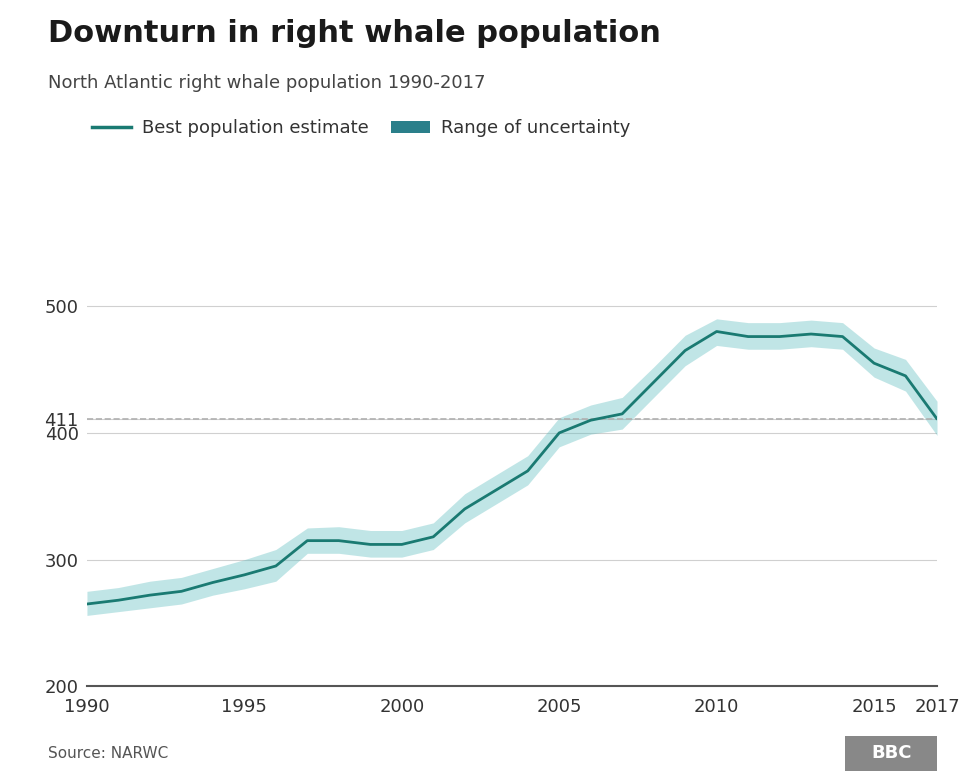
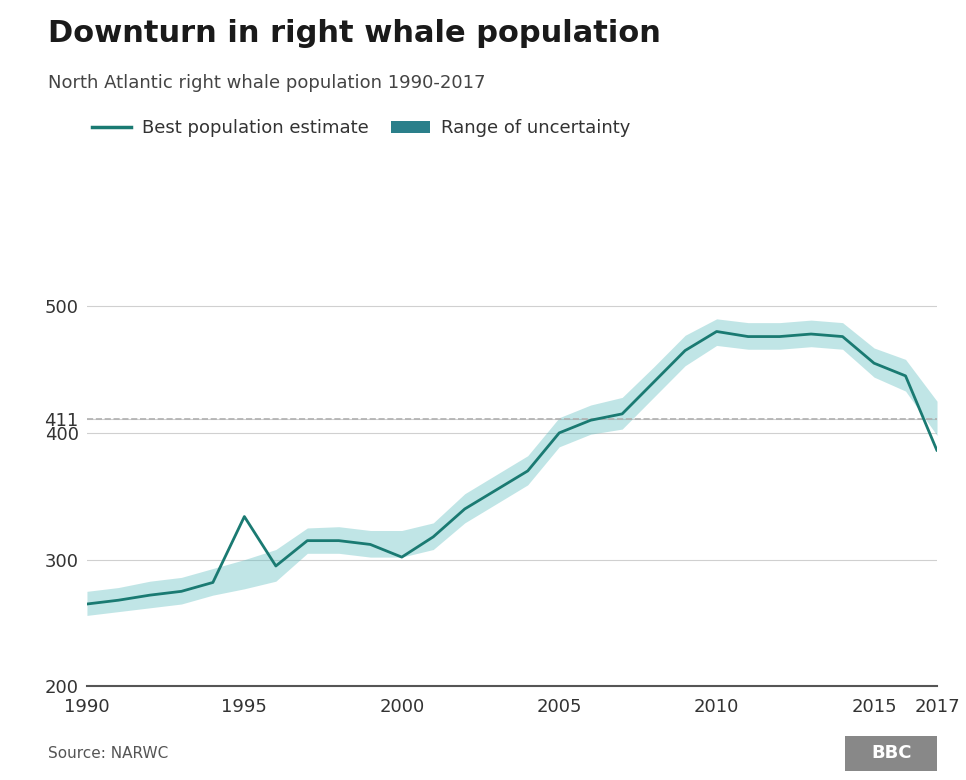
Best population estimate/1995: 288 -> 334
Best population estimate/2000: 312 -> 302
Best population estimate/2017: 411 -> 386
